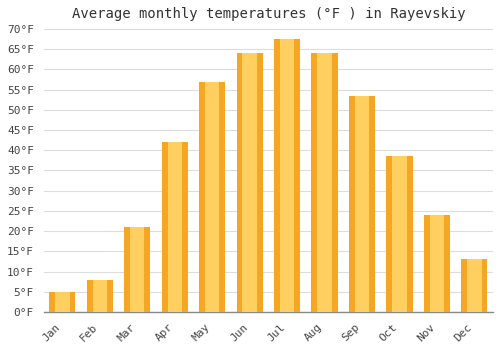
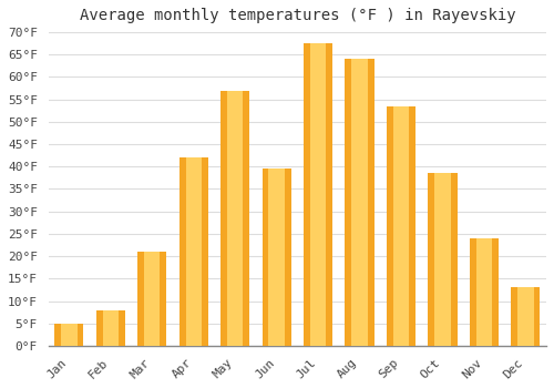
Jun: 64.0°F -> 39.5°F
